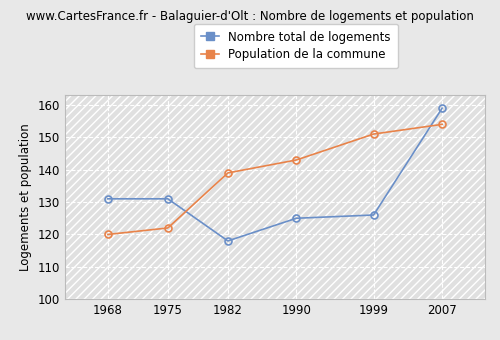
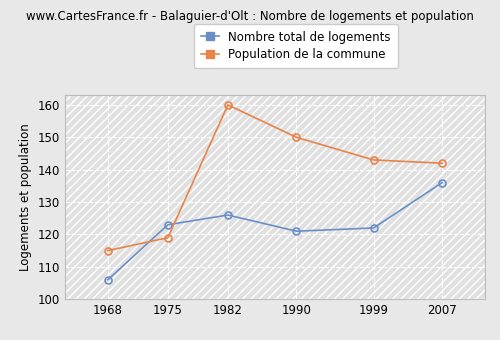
Nombre total de logements/1968: 131 -> 106
Population de la commune/1968: 120 -> 115
Nombre total de logements/1975: 131 -> 123
Population de la commune/1975: 122 -> 119
Nombre total de logements/1982: 118 -> 126
Population de la commune/1982: 139 -> 160
Nombre total de logements/1990: 125 -> 121
Population de la commune/1990: 143 -> 150
Nombre total de logements/1999: 126 -> 122
Population de la commune/1999: 151 -> 143
Nombre total de logements/2007: 159 -> 136
Population de la commune/2007: 154 -> 142
